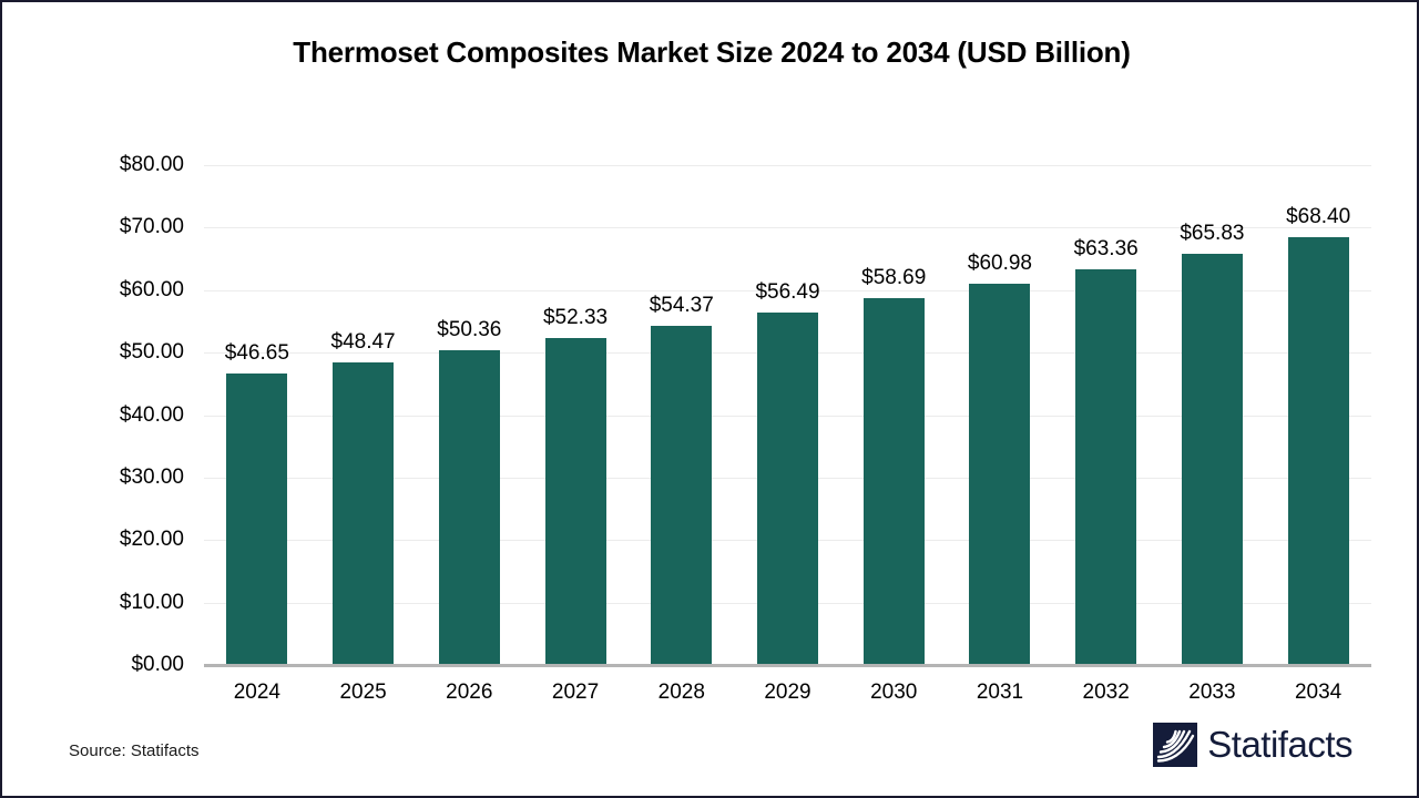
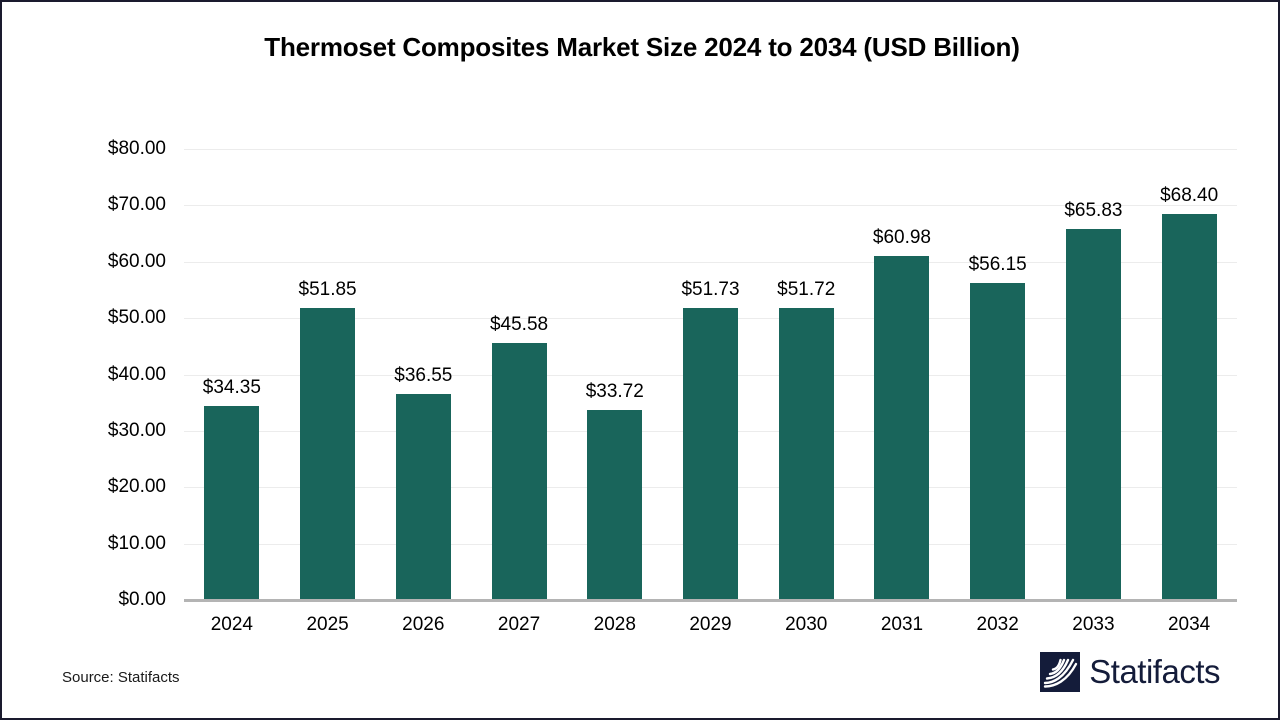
2024: $46.65 -> $34.35
2025: $48.47 -> $51.85
2026: $50.36 -> $36.55
2027: $52.33 -> $45.58
2028: $54.37 -> $33.72
2029: $56.49 -> $51.73
2030: $58.69 -> $51.72
2032: $63.36 -> $56.15
